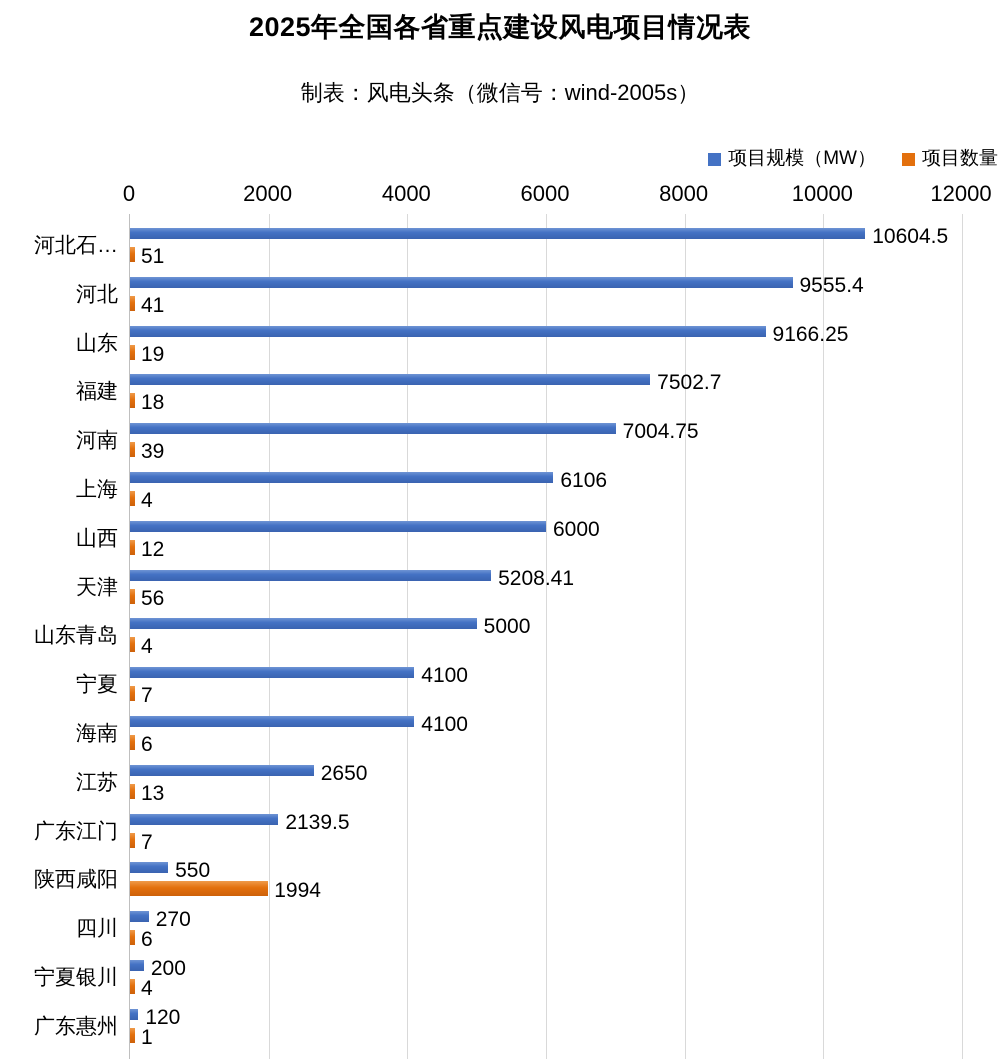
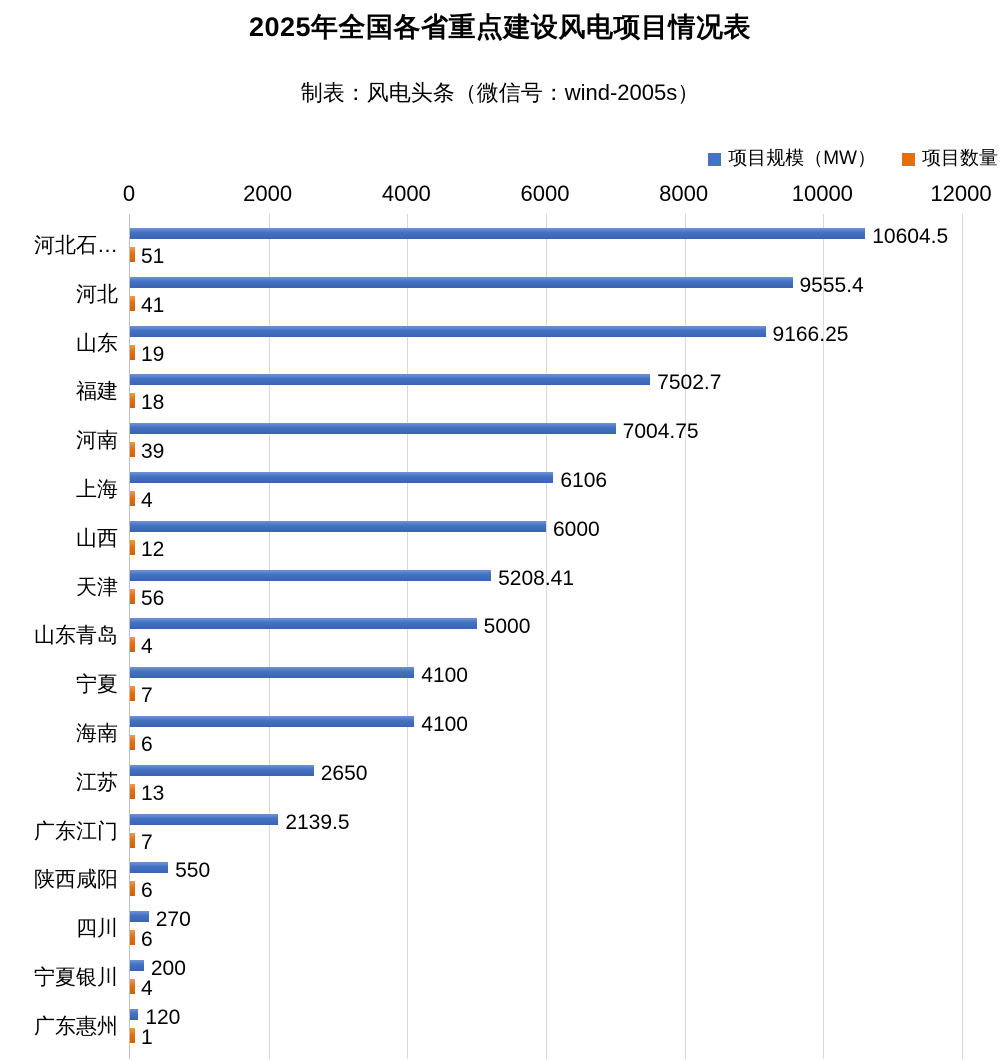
项目数量/陕西咸阳: 1994 -> 6
